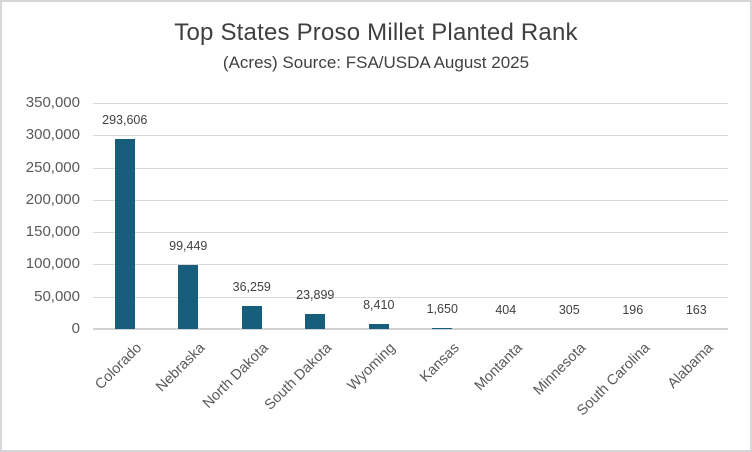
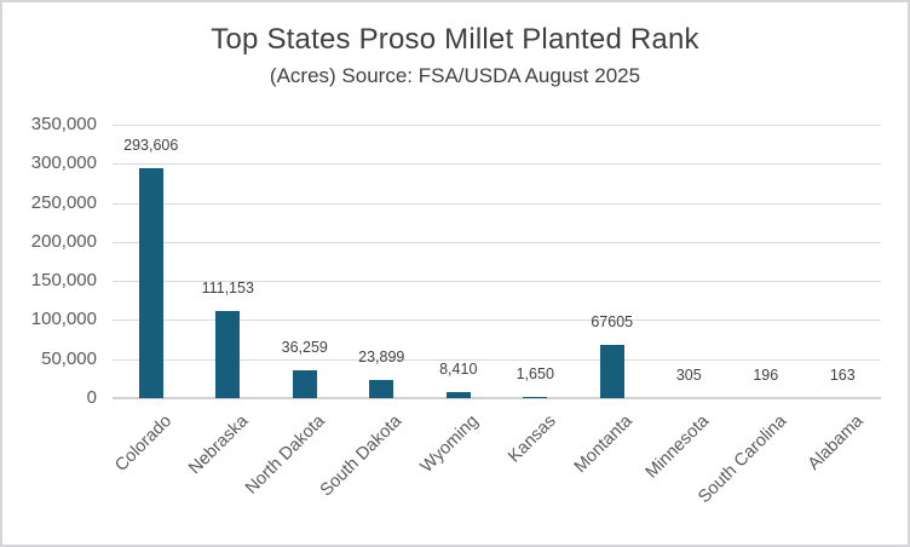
Nebraska: 99,449 -> 111,153
Montanta: 404 -> 67605
